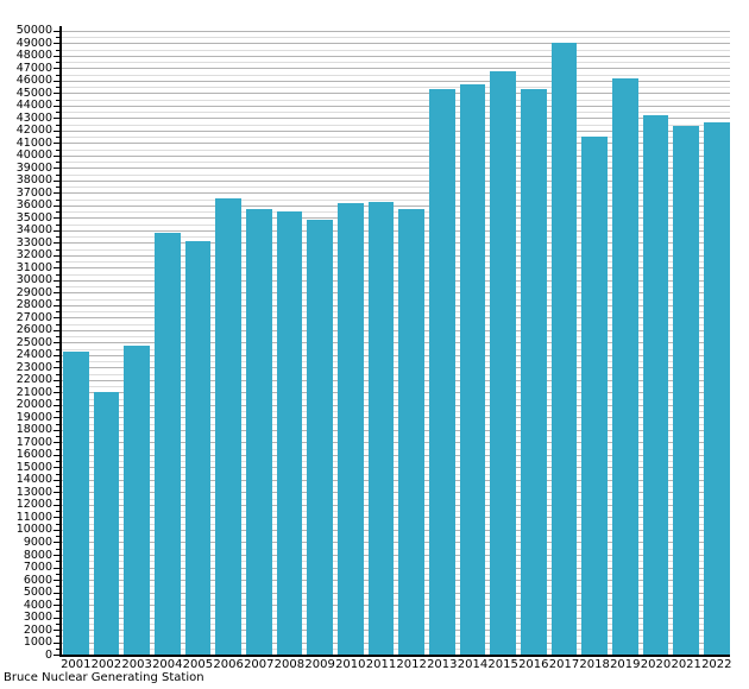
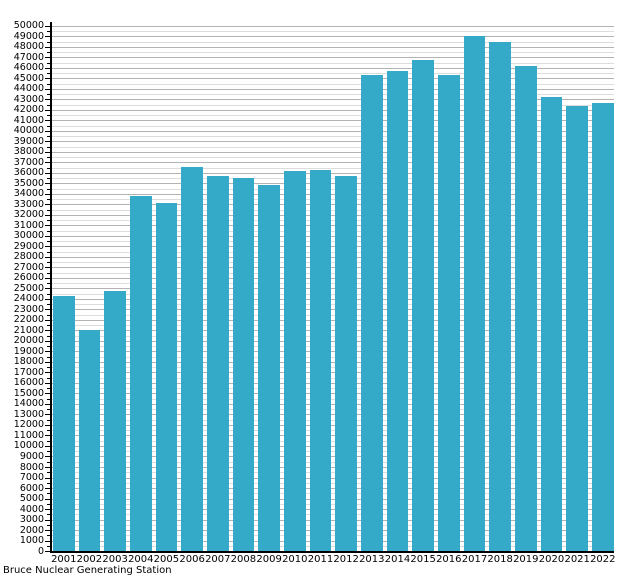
2018: 41500 -> 48500
